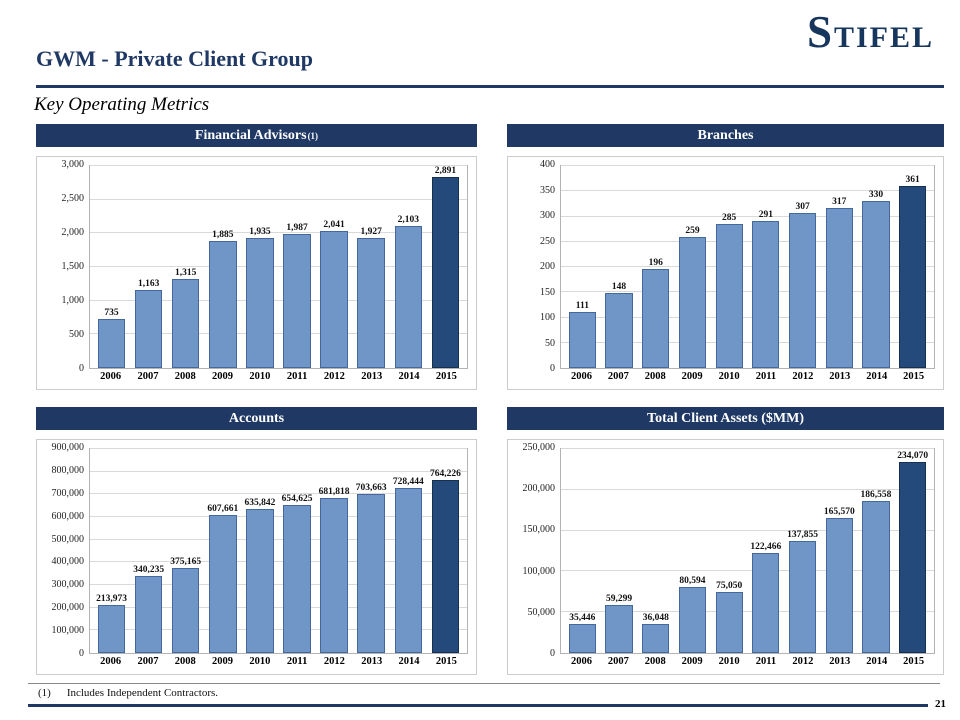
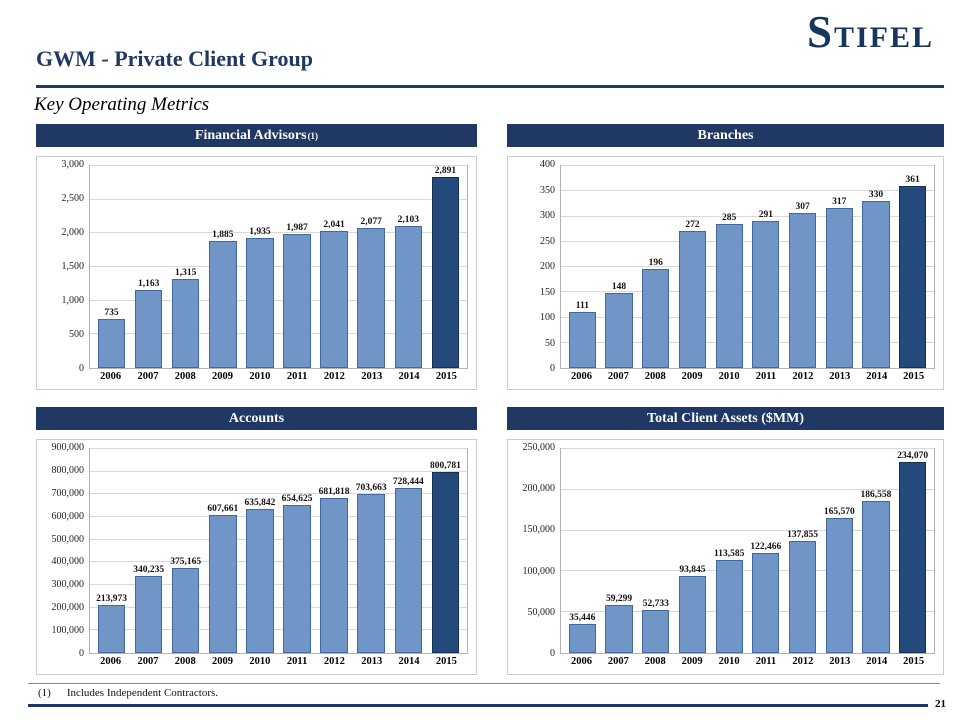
Financial Advisors/2013: 1,927 -> 2,077
Branches/2009: 259 -> 272
Accounts/2015: 764,226 -> 800,781
Total Client Assets ($MM)/2008: 36,048 -> 52,733
Total Client Assets ($MM)/2009: 80,594 -> 93,845
Total Client Assets ($MM)/2010: 75,050 -> 113,585
